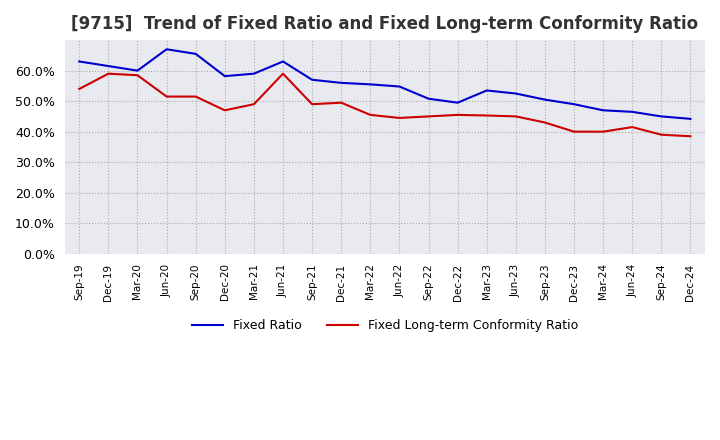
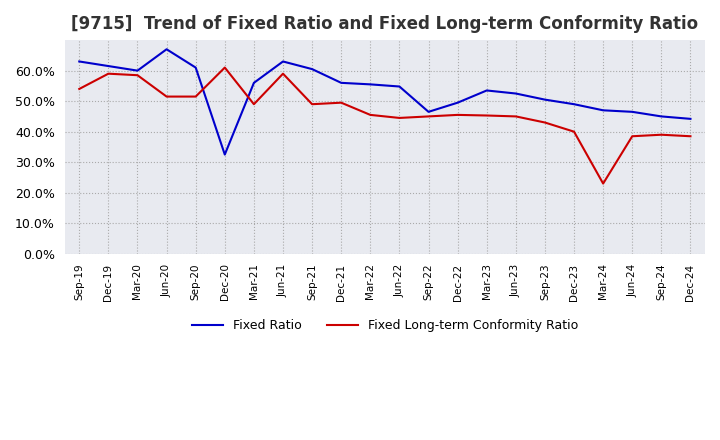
Fixed Ratio/Sep-20: 65.5% -> 61.0%
Fixed Ratio/Dec-20: 58.2% -> 32.5%
Fixed Long-term Conformity Ratio/Dec-20: 47.0% -> 61.0%
Fixed Ratio/Mar-21: 59.0% -> 56.0%
Fixed Ratio/Sep-21: 57.0% -> 60.5%
Fixed Ratio/Sep-22: 50.8% -> 46.5%
Fixed Long-term Conformity Ratio/Mar-24: 40.0% -> 23.0%
Fixed Long-term Conformity Ratio/Jun-24: 41.5% -> 38.5%
